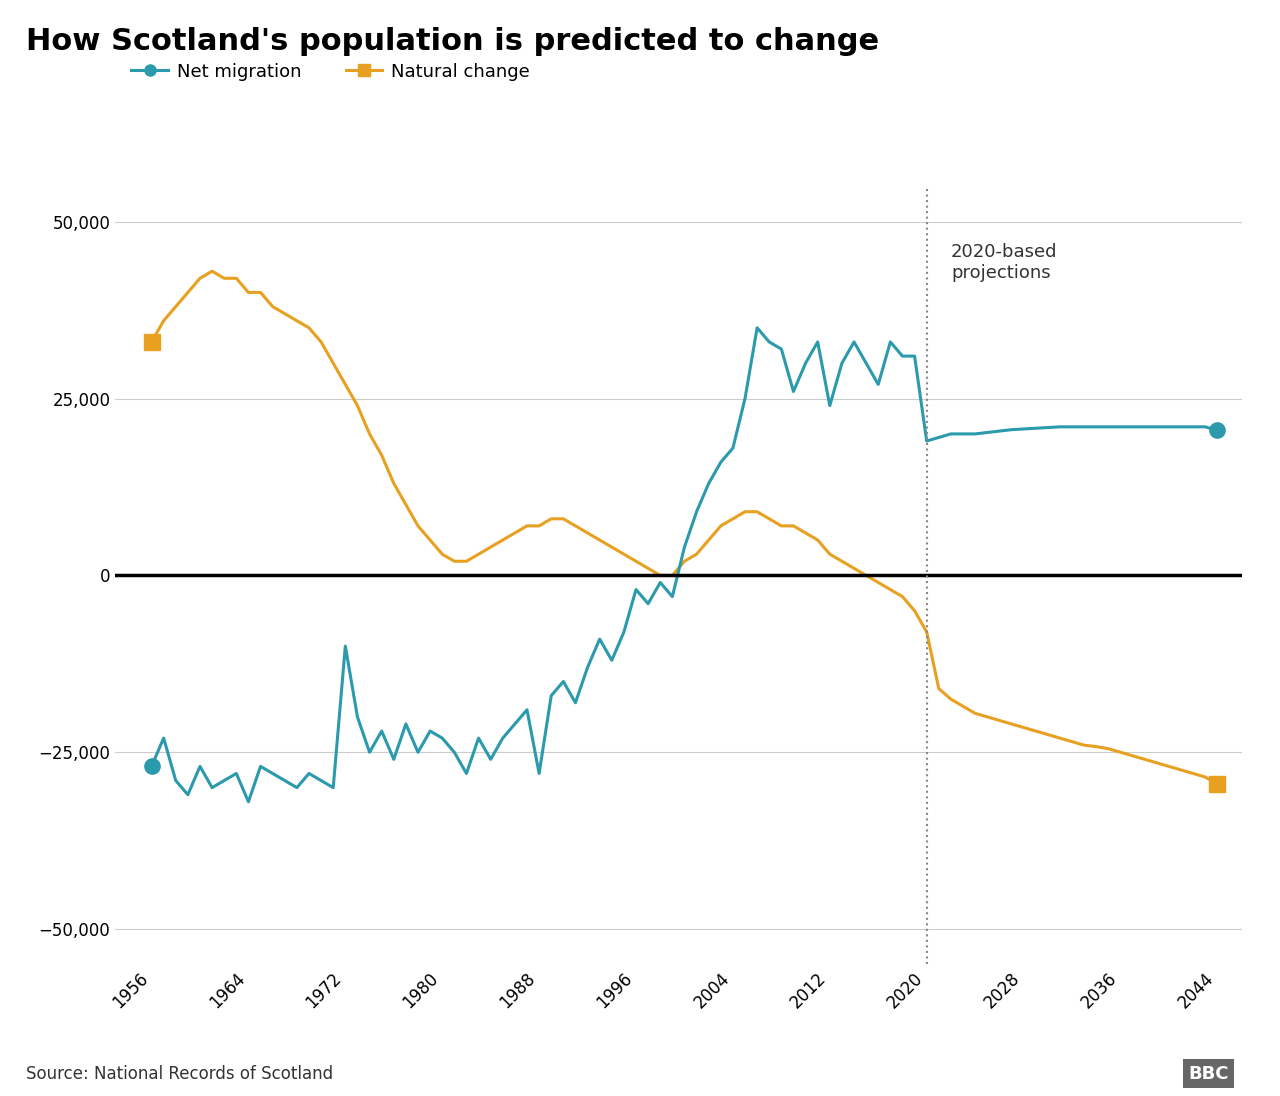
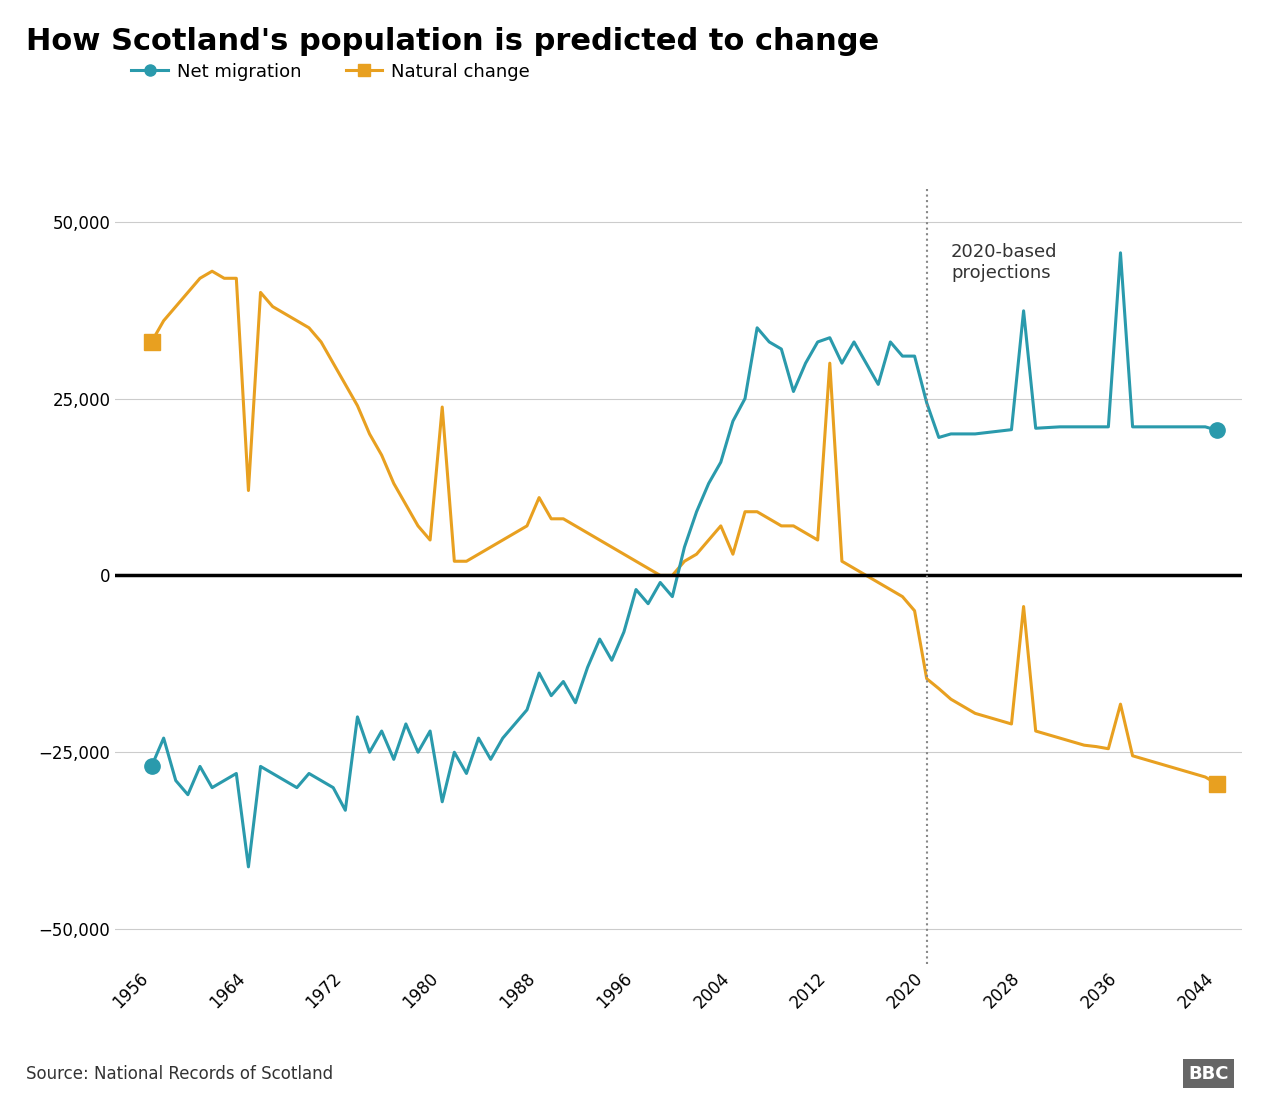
Net migration/1964: -32,000 -> -41,200
Natural change/1964: 40,000 -> 12,000
Net migration/1972: -10,000 -> -33,200
Net migration/1980: -23,000 -> -32,000
Natural change/1980: 3,000 -> 23,800
Net migration/1988: -28,000 -> -13,800
Natural change/1988: 7,000 -> 11,000
Net migration/2004: 18,000 -> 21,800
Natural change/2004: 8,000 -> 3,000
Net migration/2012: 24,000 -> 33,600
Natural change/2012: 3,000 -> 30,000
Net migration/2020: 19,000 -> 24,400
Natural change/2020: -8,000 -> -14,600
Net migration/2028: 20,700 -> 37,400
Natural change/2028: -21,500 -> -4,400
Net migration/2036: 21,000 -> 45,600
Natural change/2036: -25,000 -> -18,200
